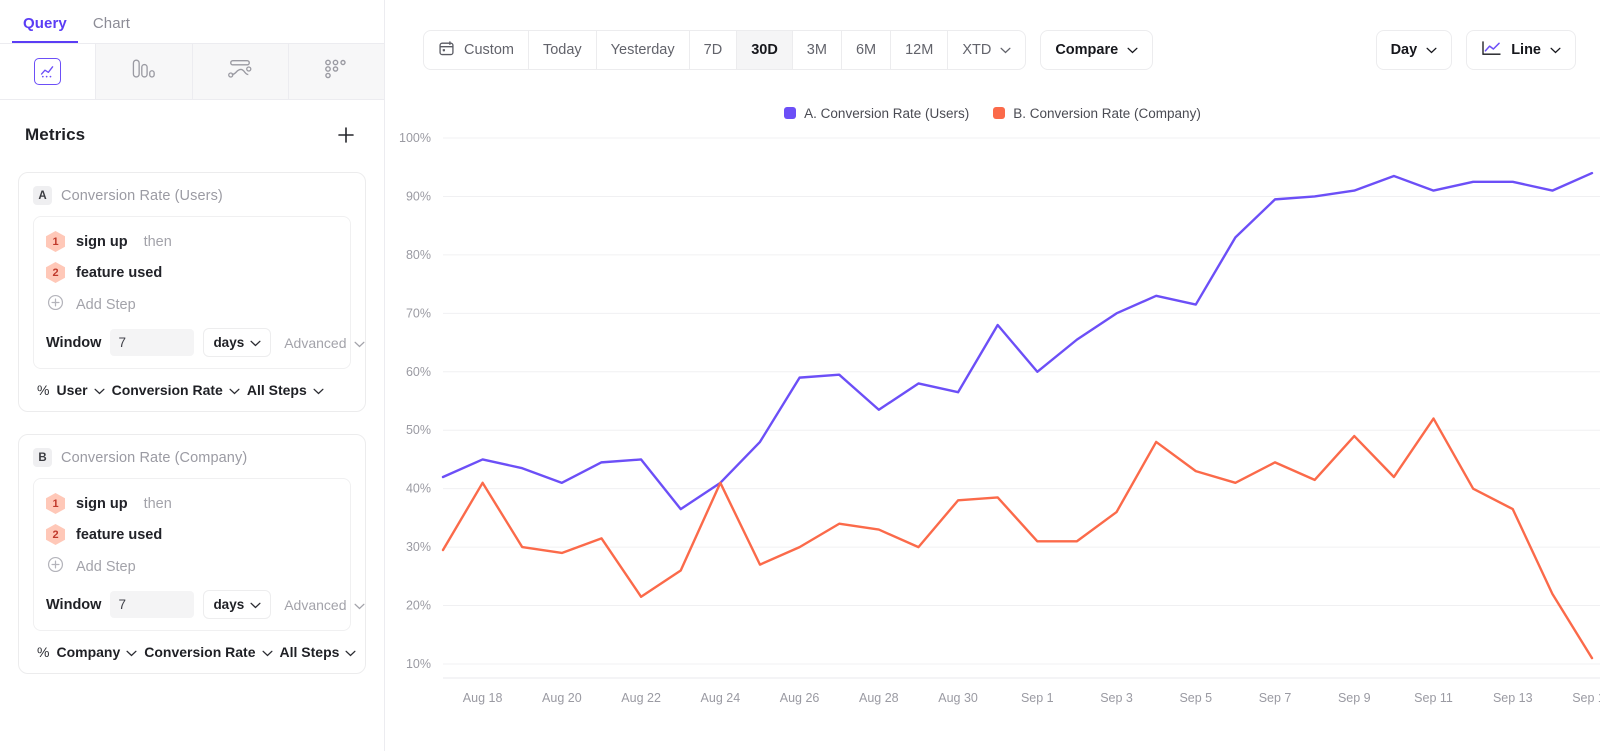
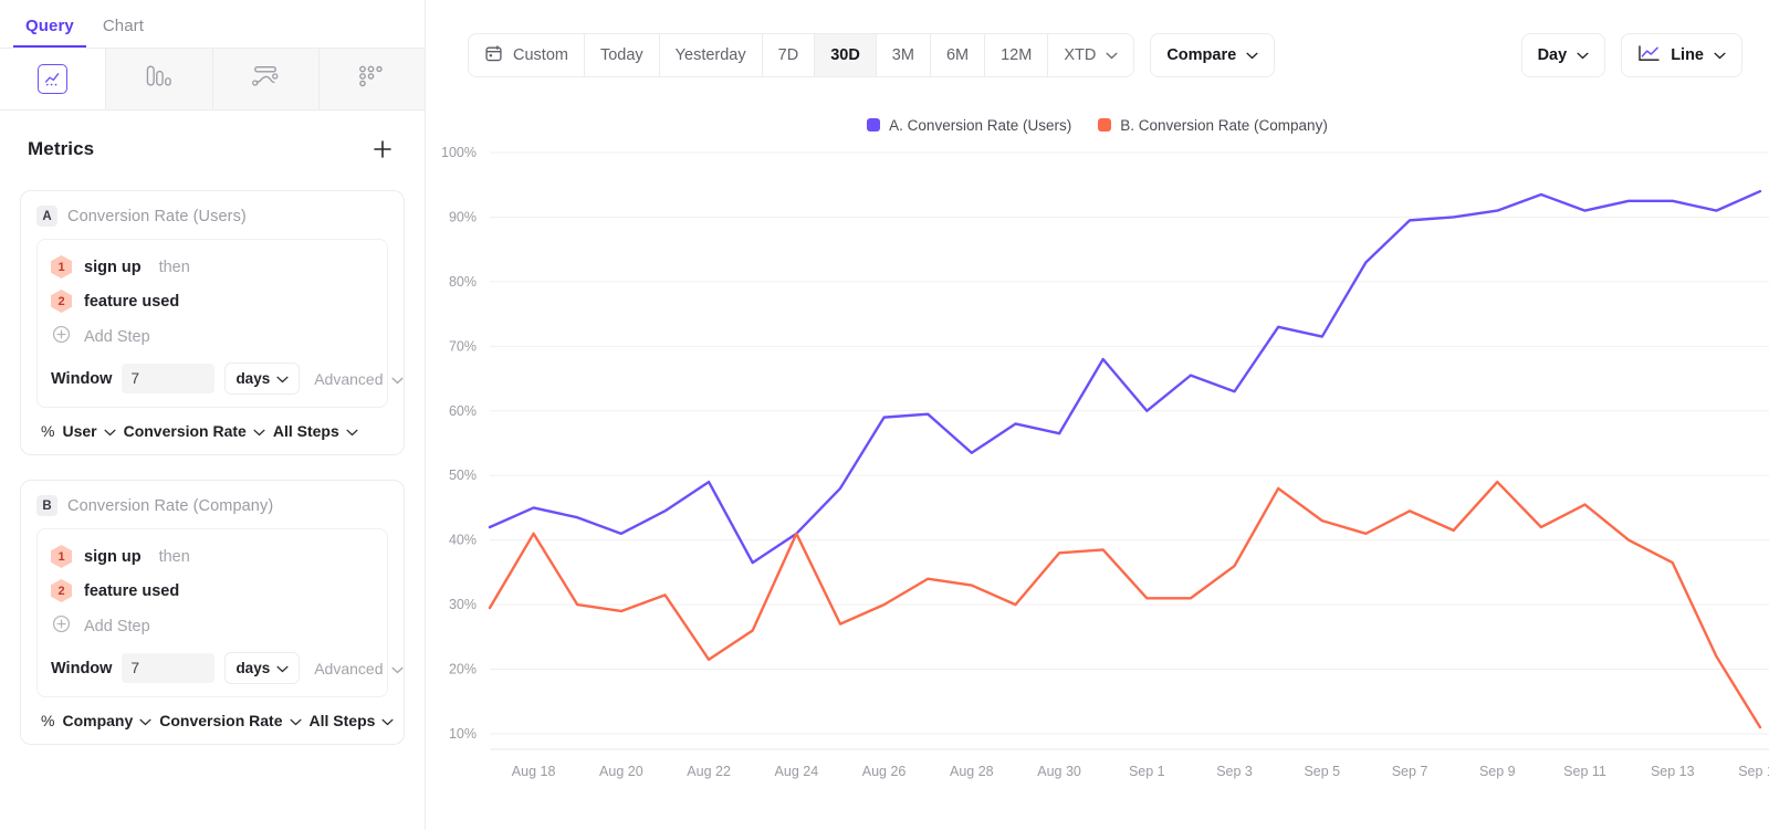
A. Conversion Rate (Users)/Aug 22: 45% -> 49%
A. Conversion Rate (Users)/Sep 3: 70% -> 63%
B. Conversion Rate (Company)/Sep 11: 52% -> 46%
